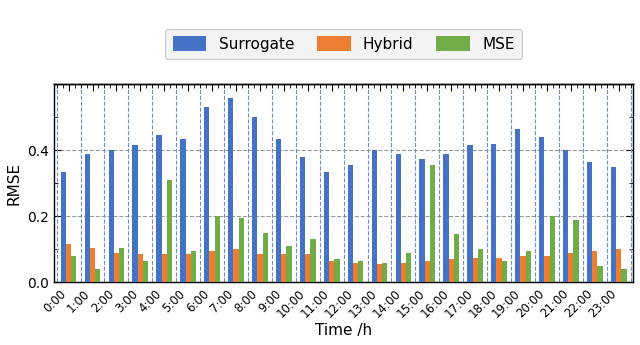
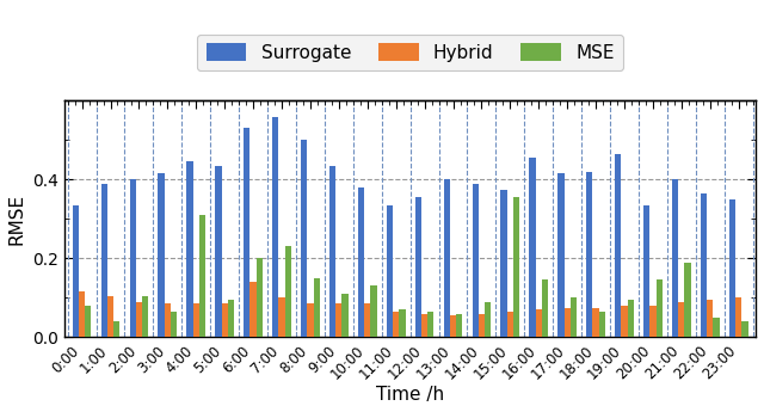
Hybrid/6:00: 0.095 -> 0.140
MSE/7:00: 0.195 -> 0.230
Surrogate/16:00: 0.390 -> 0.455
Surrogate/20:00: 0.440 -> 0.335
MSE/20:00: 0.200 -> 0.145
